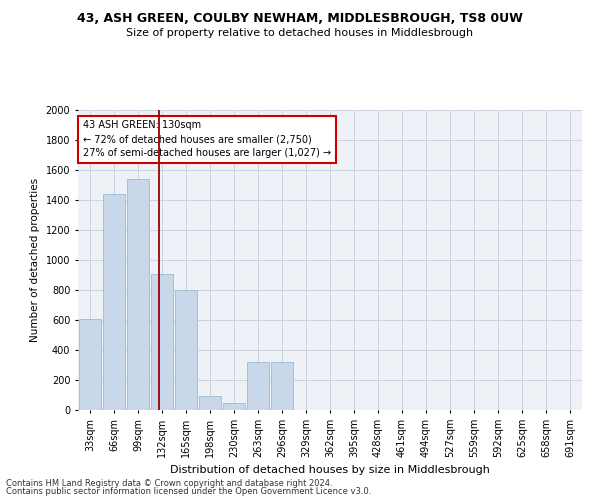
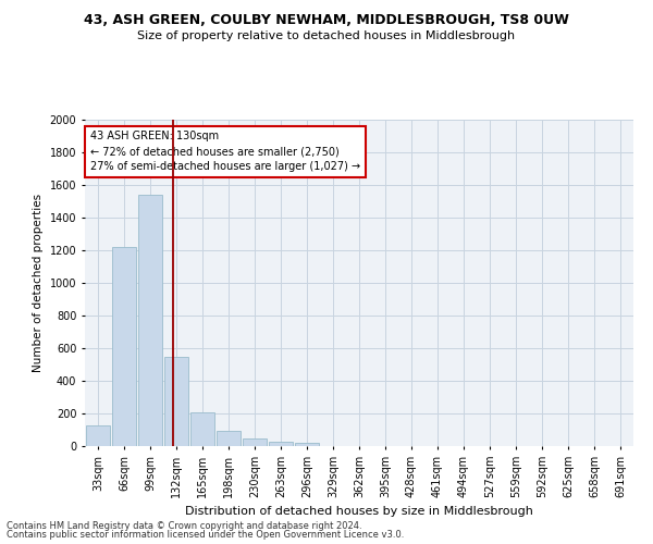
33sqm: 610 -> 130
66sqm: 1440 -> 1220
132sqm: 910 -> 550
165sqm: 800 -> 210
263sqm: 320 -> 30
296sqm: 320 -> 20
